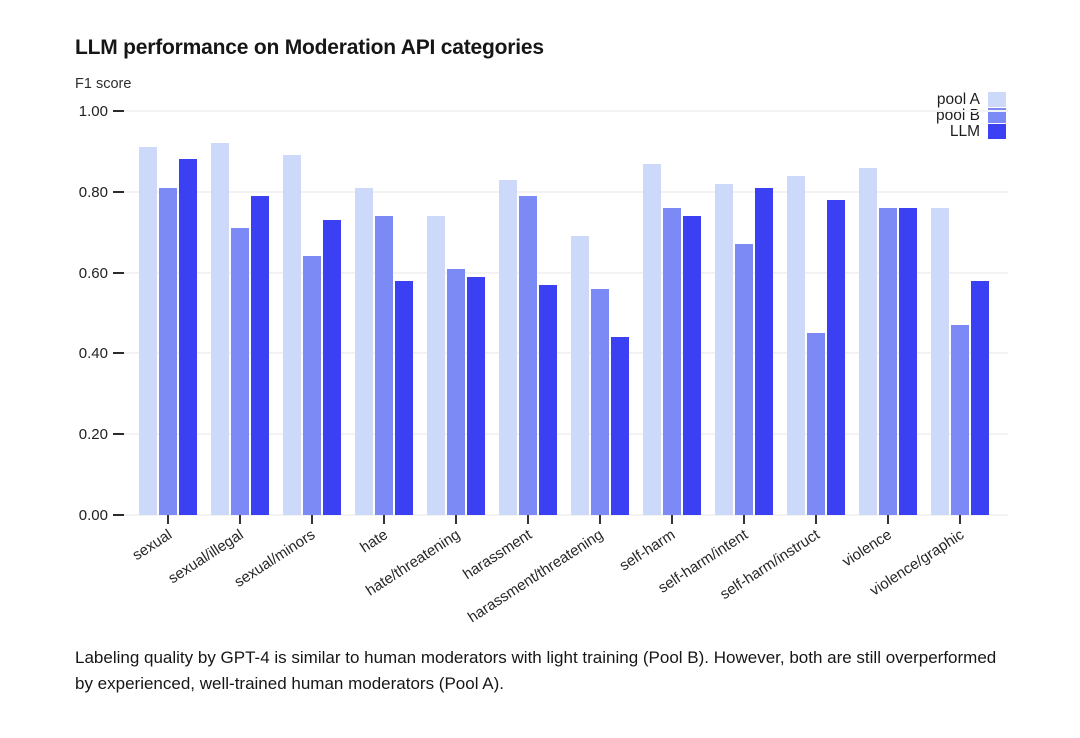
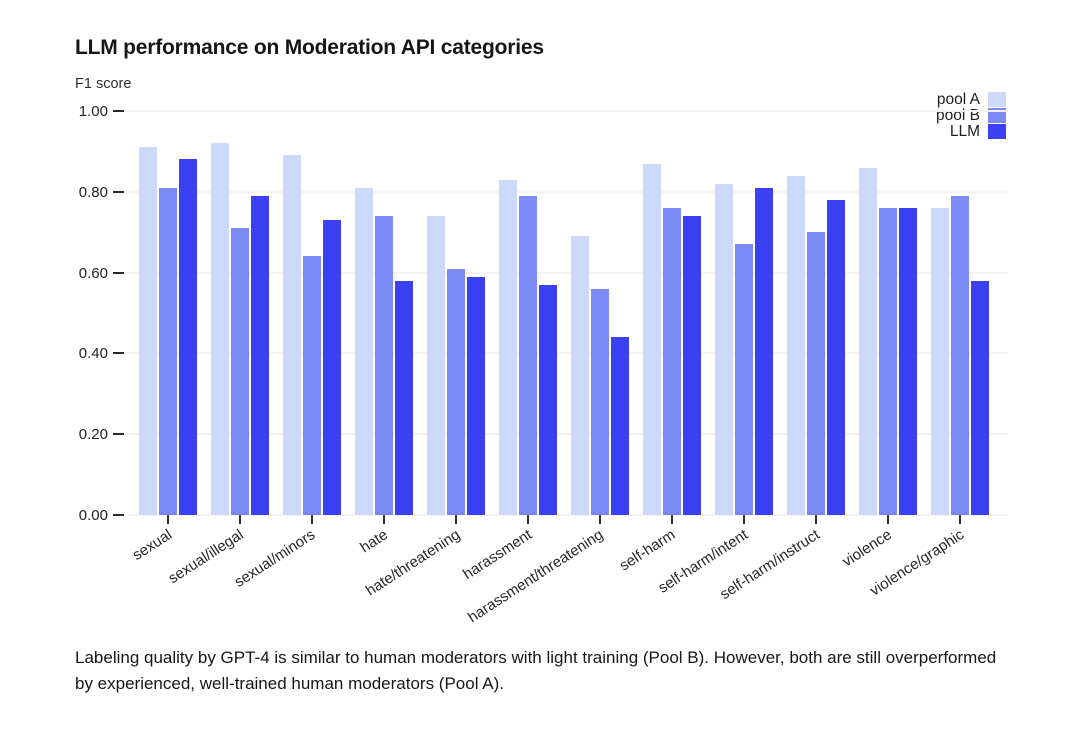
pool B/self-harm/instruct: 0.45 -> 0.70
pool B/violence/graphic: 0.47 -> 0.79
